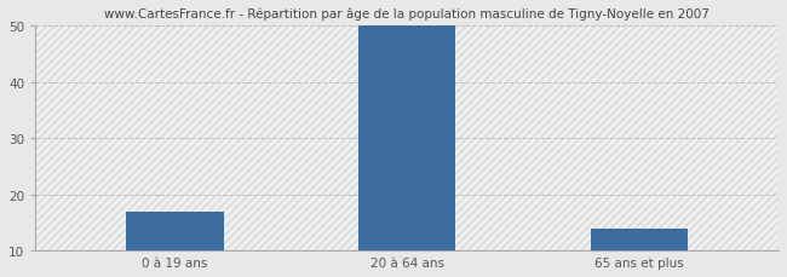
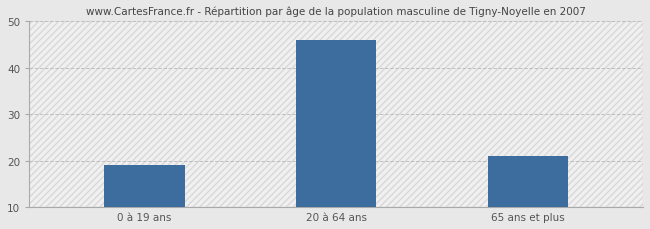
0 à 19 ans: 17 -> 19
20 à 64 ans: 50 -> 46
65 ans et plus: 14 -> 21
